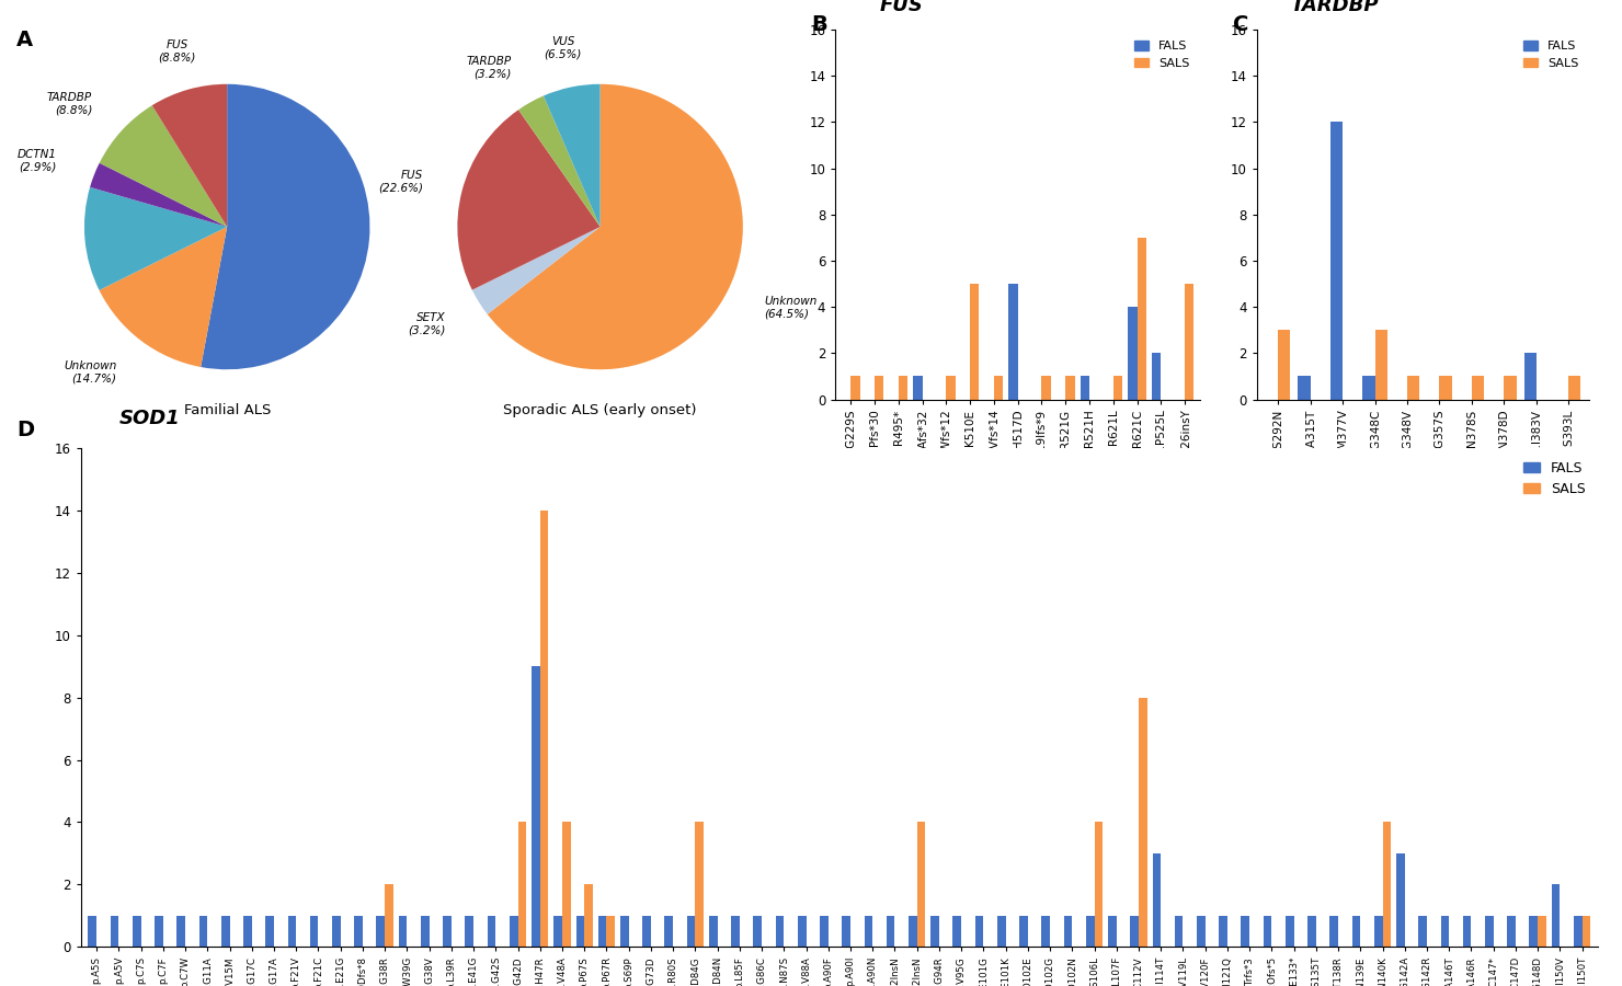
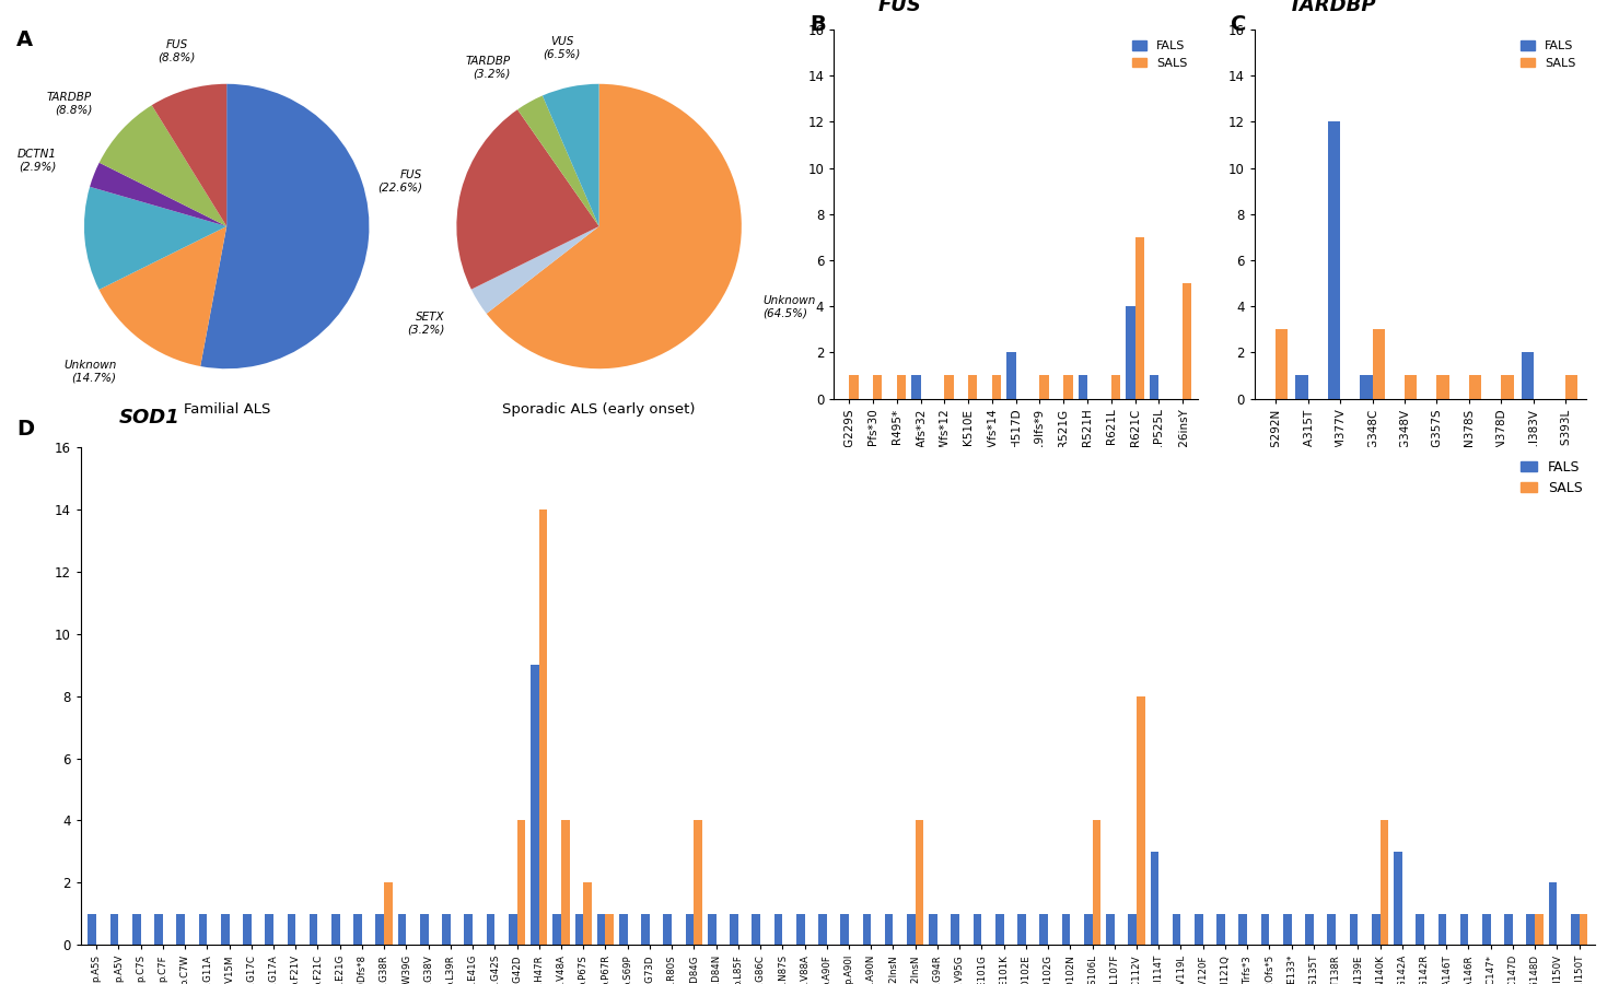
SALS/p.K510E: 5 -> 1
FALS/p.H517D: 5 -> 2
FALS/p.P525L: 2 -> 1
